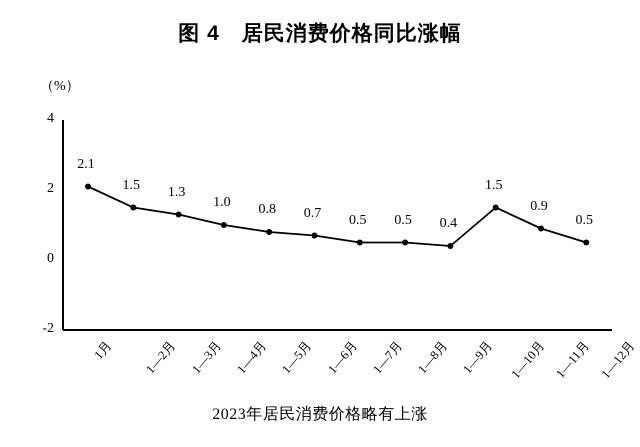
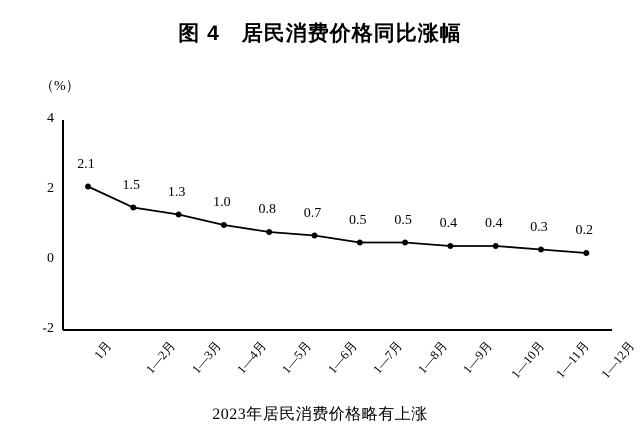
1—10月: 1.5 -> 0.4
1—11月: 0.9 -> 0.3
1—12月: 0.5 -> 0.2
